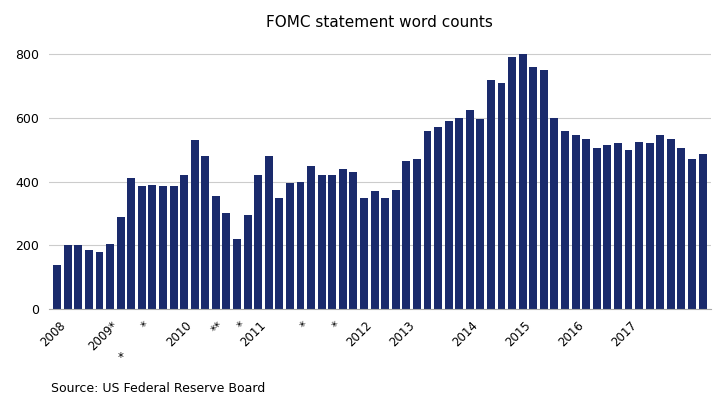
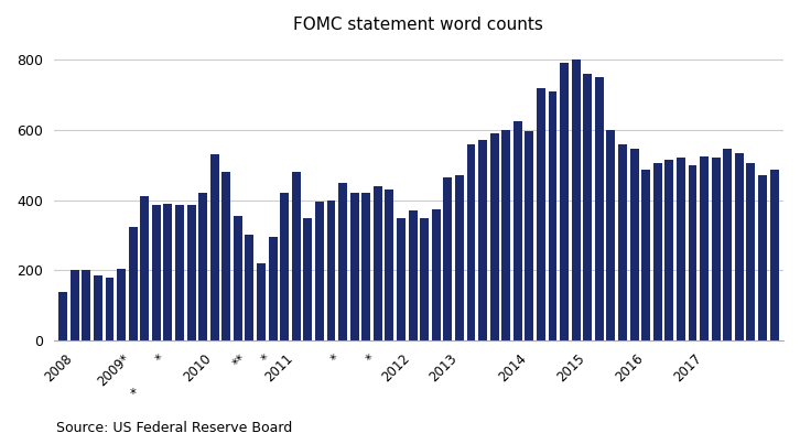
2009*: 290 -> 325
2016: 535 -> 485
